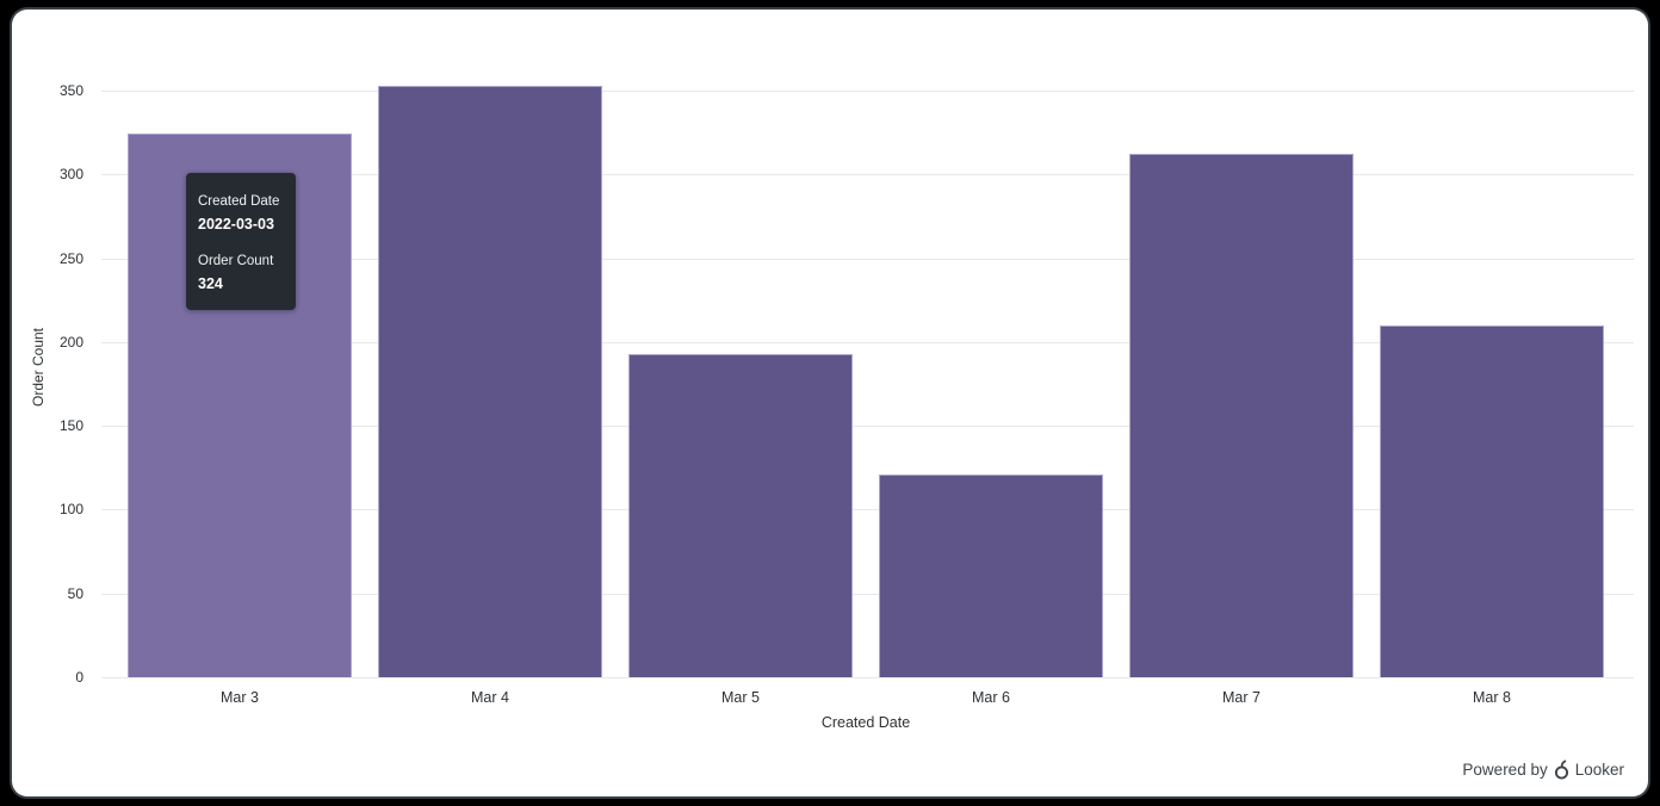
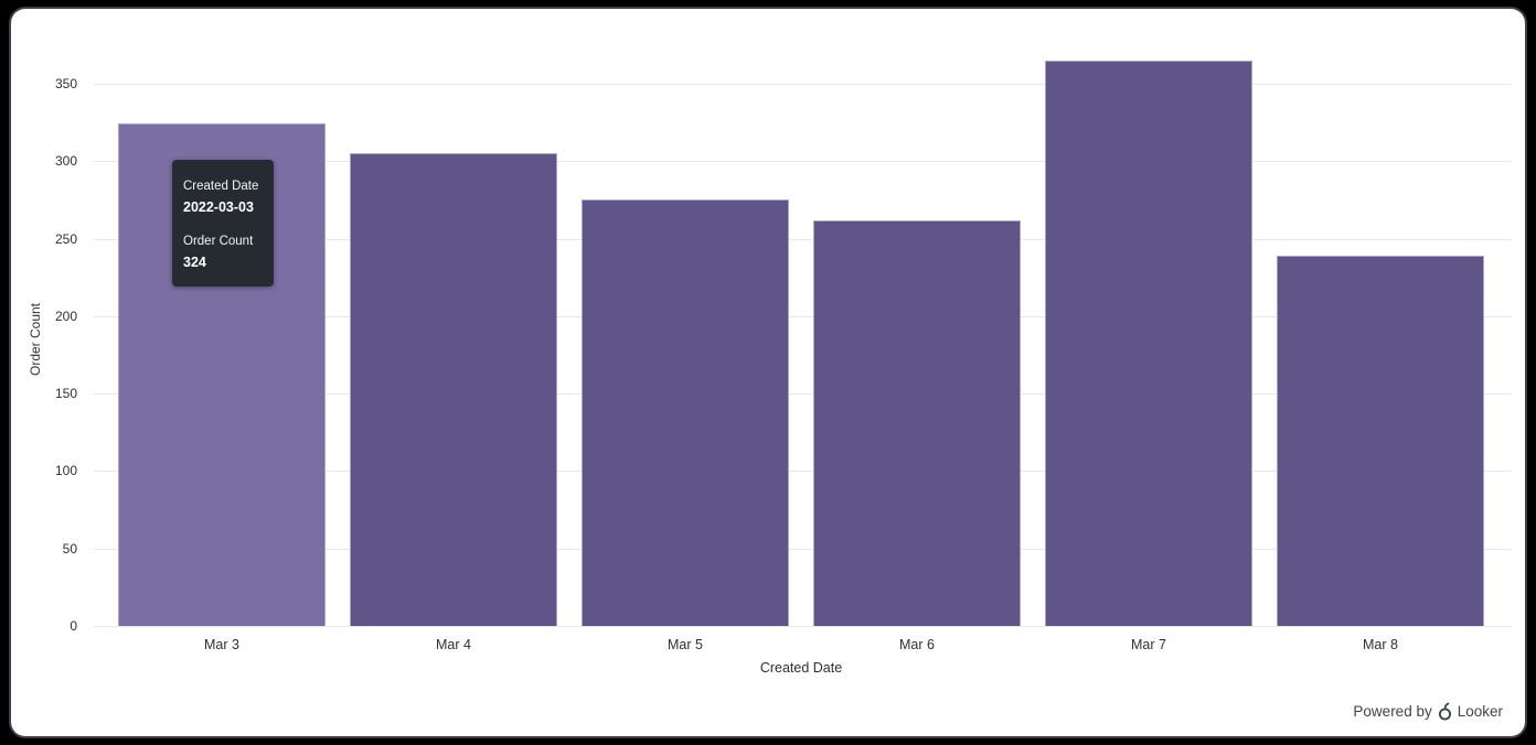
Mar 4: 353 -> 305
Mar 5: 193 -> 275
Mar 6: 121 -> 262
Mar 7: 312 -> 365
Mar 8: 210 -> 239
